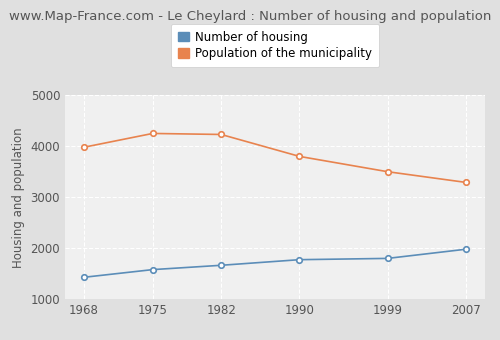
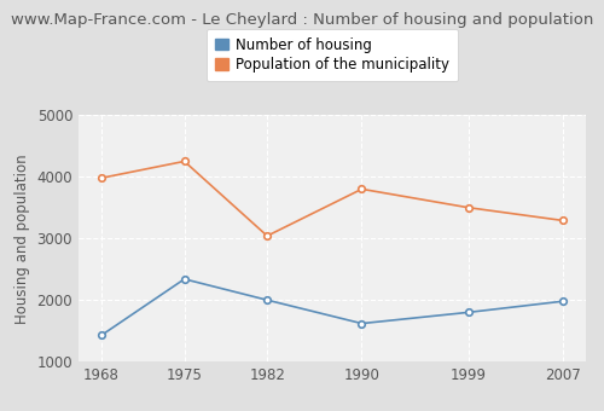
Number of housing/1975: 1580 -> 2340
Number of housing/1982: 1660 -> 2000
Population of the municipality/1982: 4230 -> 3040
Number of housing/1990: 1780 -> 1620
